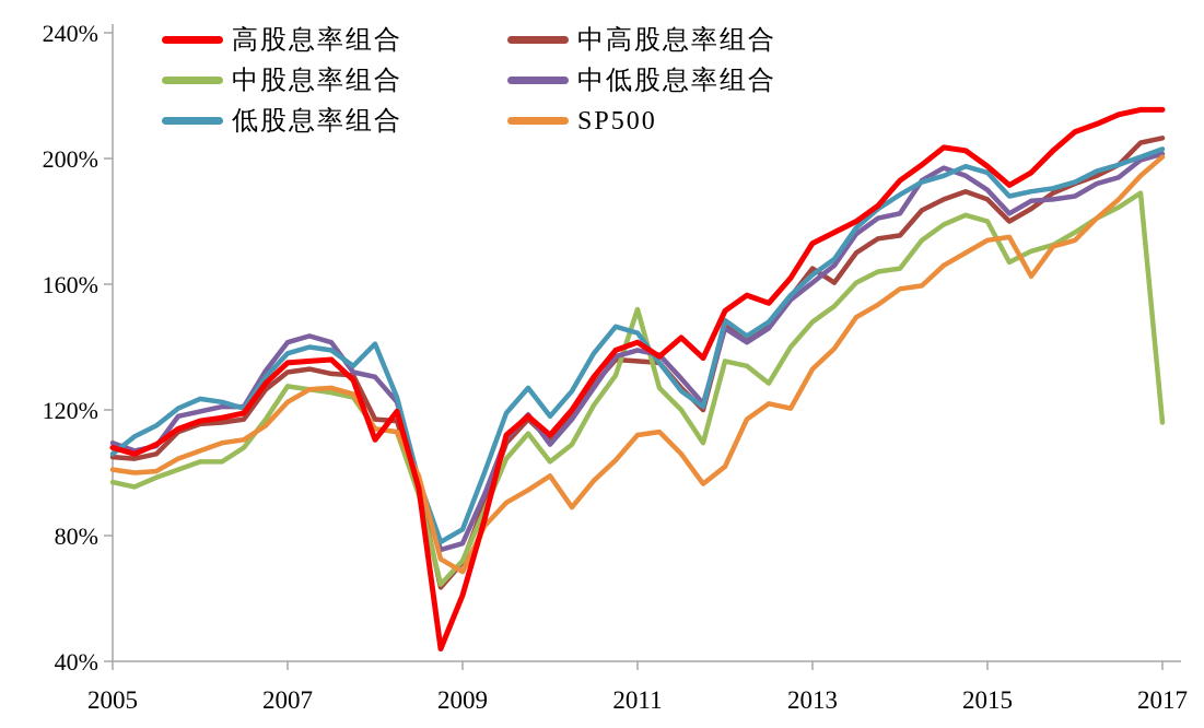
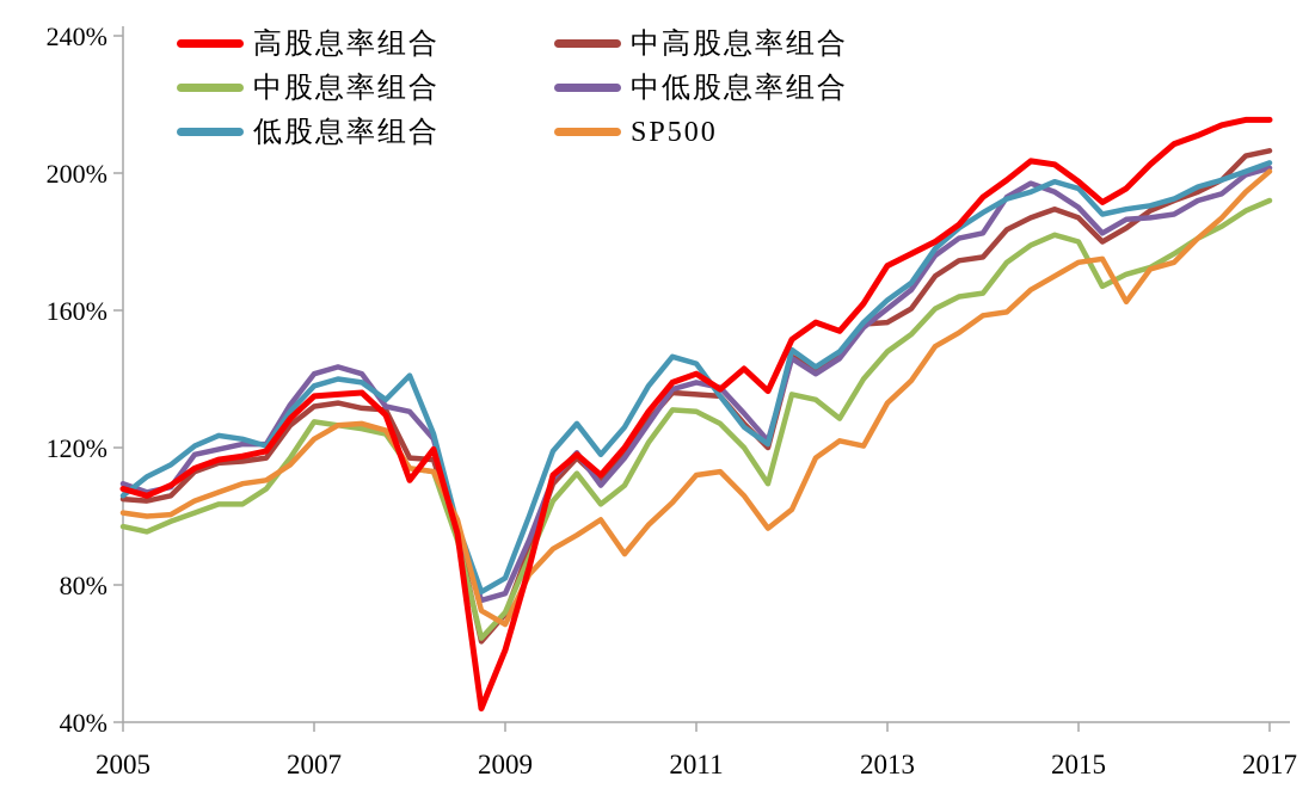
中股息率组合/2011: 152% -> 130%
中高股息率组合/2013: 165% -> 156%
中股息率组合/2017: 116% -> 192%
